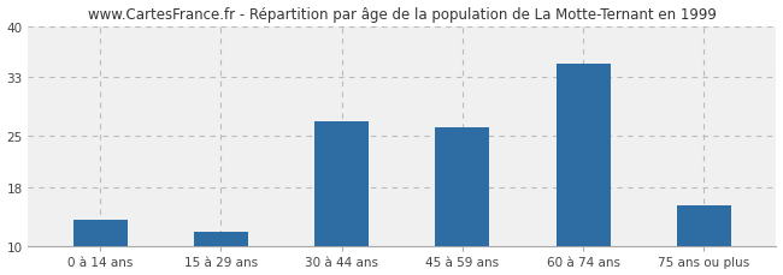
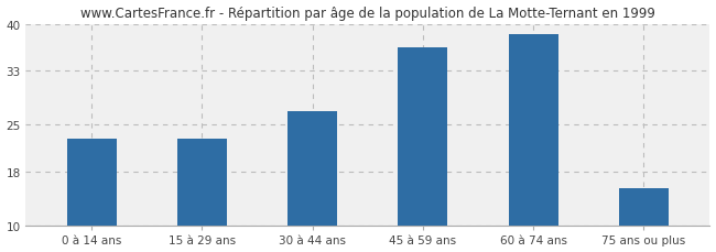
0 à 14 ans: 13.6 -> 23.0
15 à 29 ans: 12.0 -> 23.0
45 à 59 ans: 26.2 -> 36.5
60 à 74 ans: 34.8 -> 38.5
